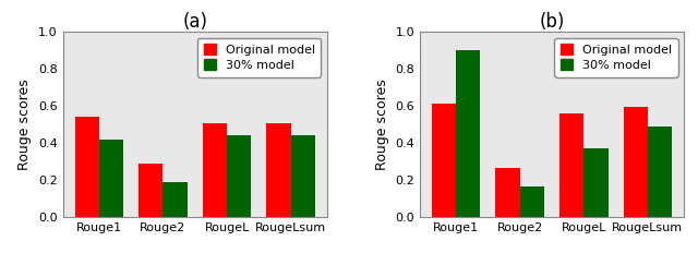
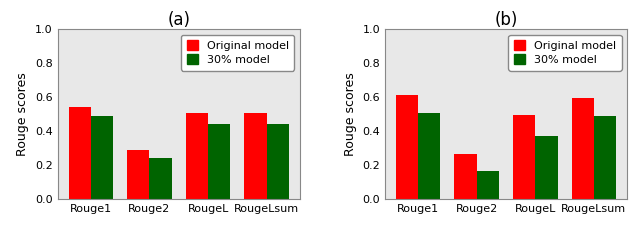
(a)/30% model/Rouge1: 0.42 -> 0.49
(a)/30% model/Rouge2: 0.19 -> 0.24
(b)/30% model/Rouge1: 0.90 -> 0.51
(b)/Original model/RougeL: 0.56 -> 0.49
